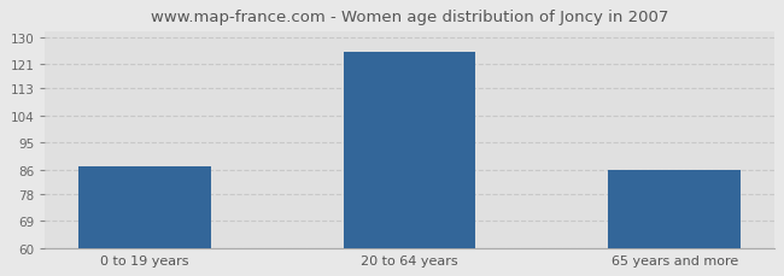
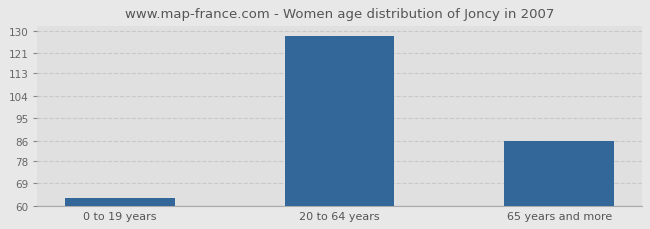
0 to 19 years: 87 -> 63
20 to 64 years: 125 -> 128
